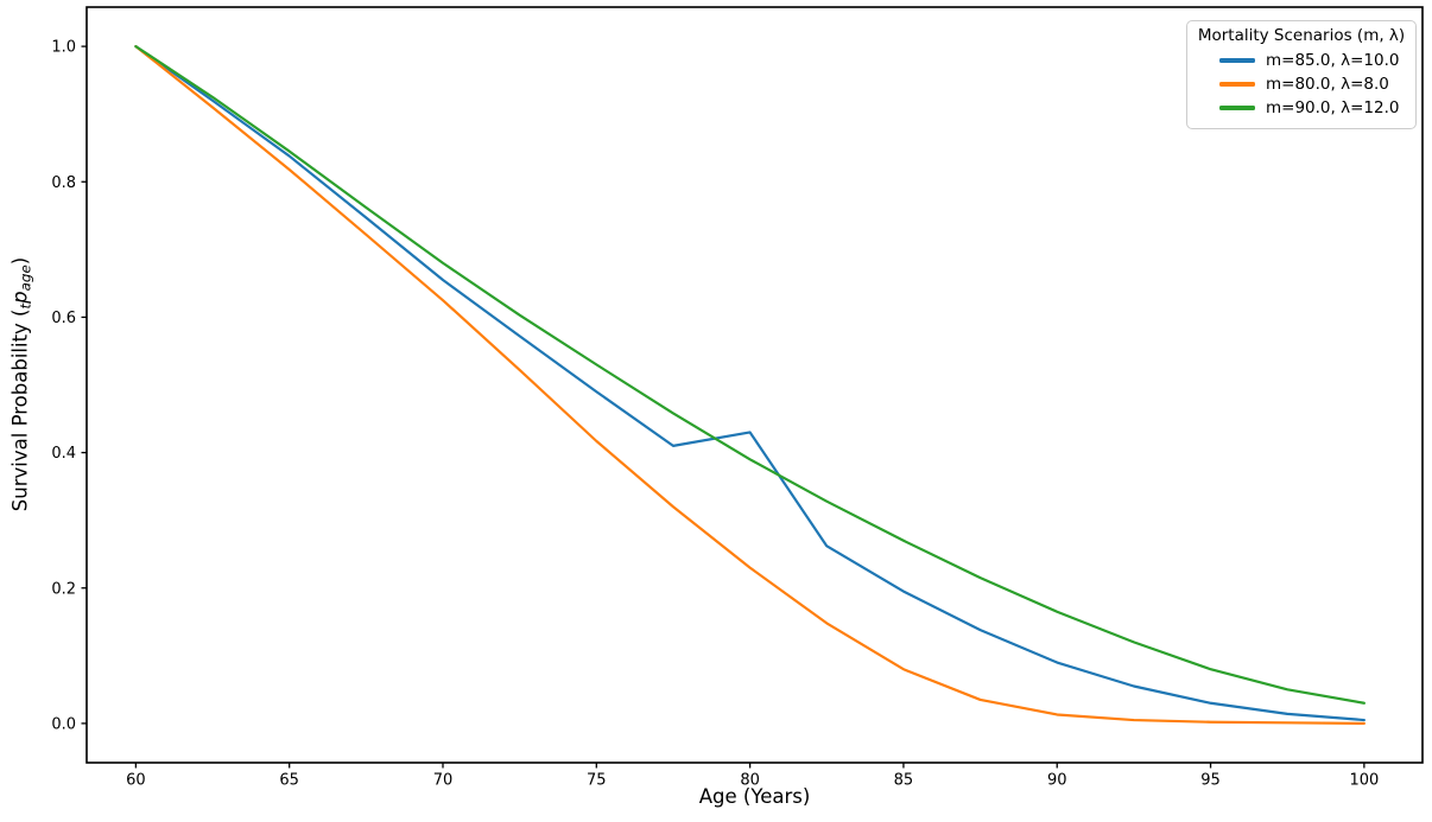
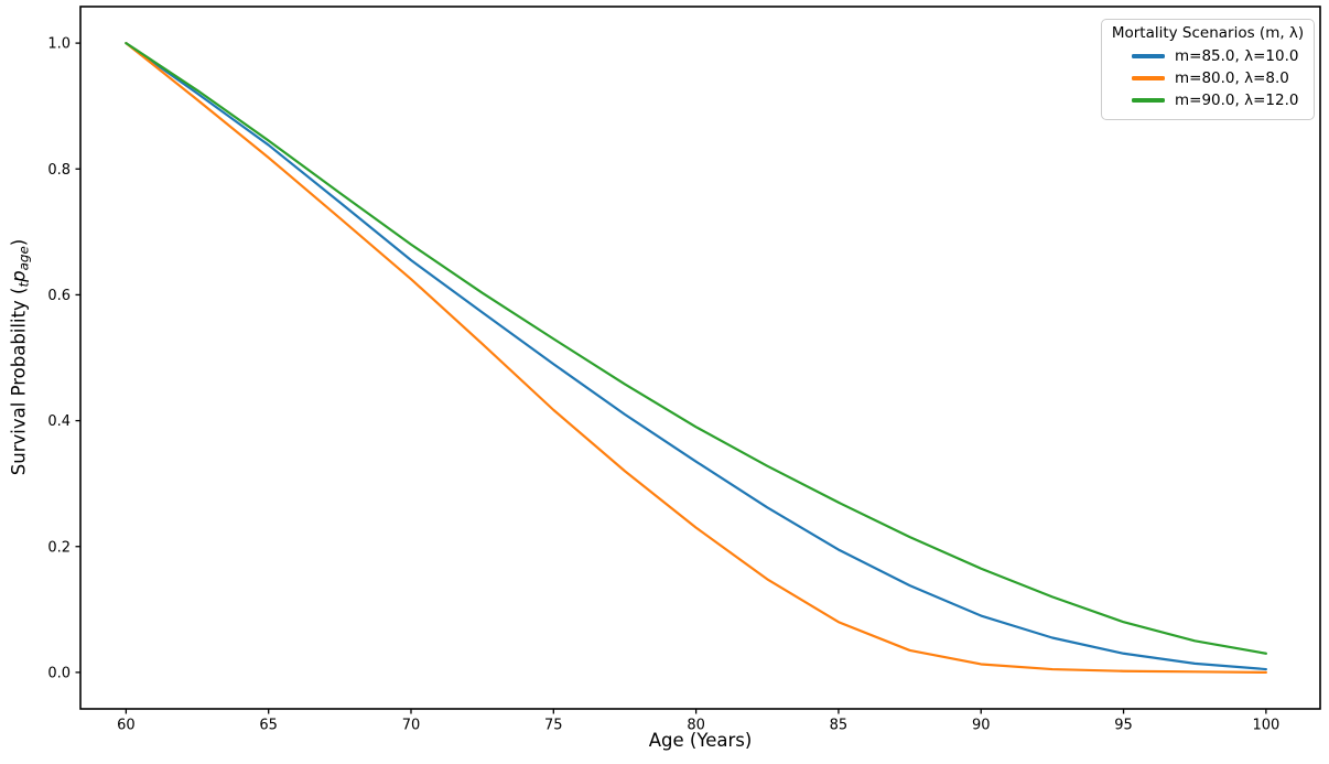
m=85.0, λ=10.0/80: 0.43 -> 0.34
